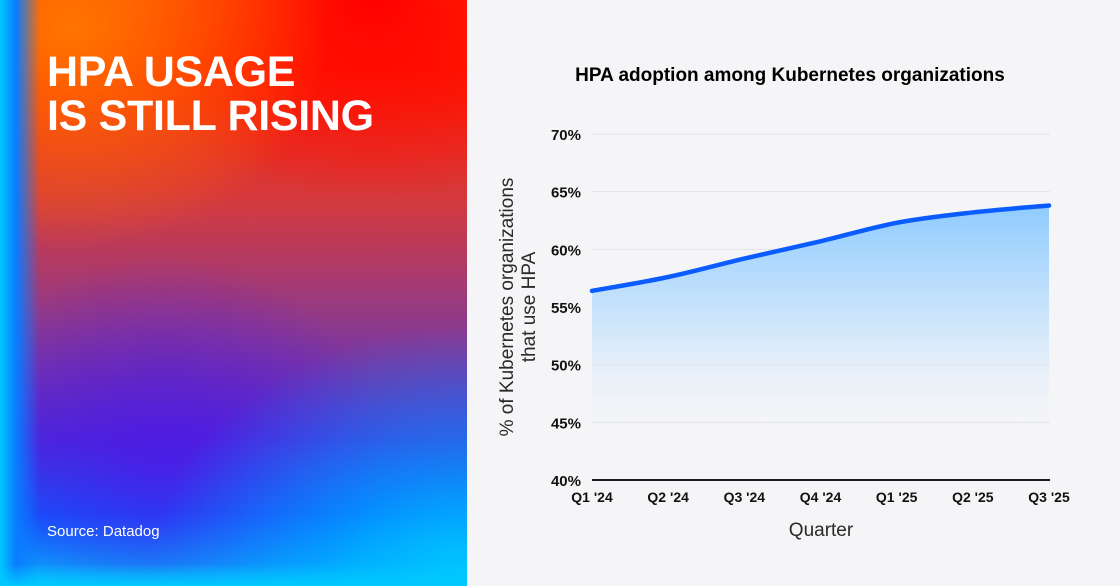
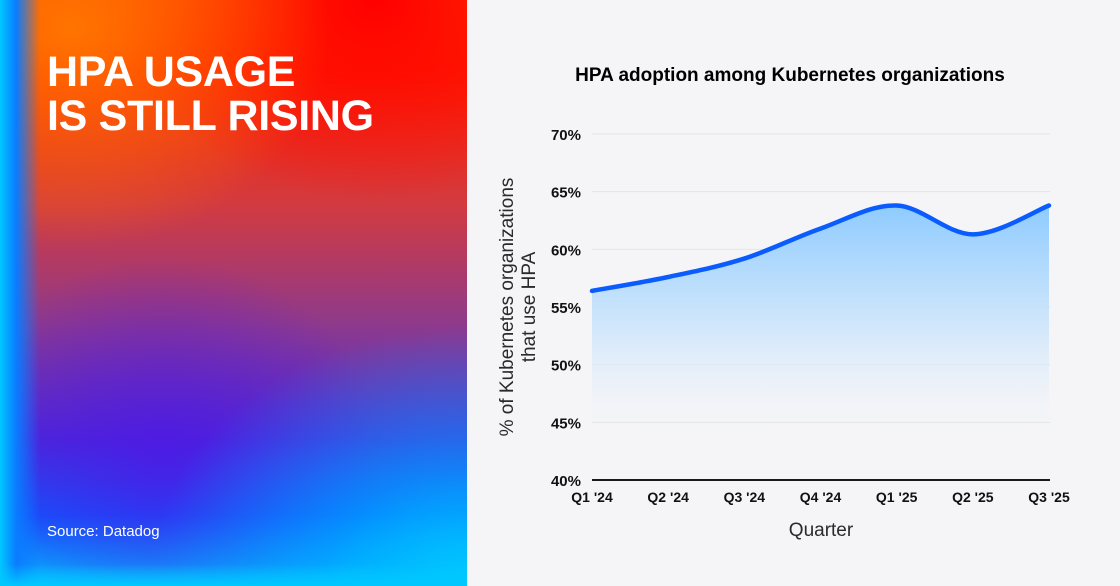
Q4 '24: 60.7% -> 61.8%
Q1 '25: 62.3% -> 63.8%
Q2 '25: 63.2% -> 61.3%
